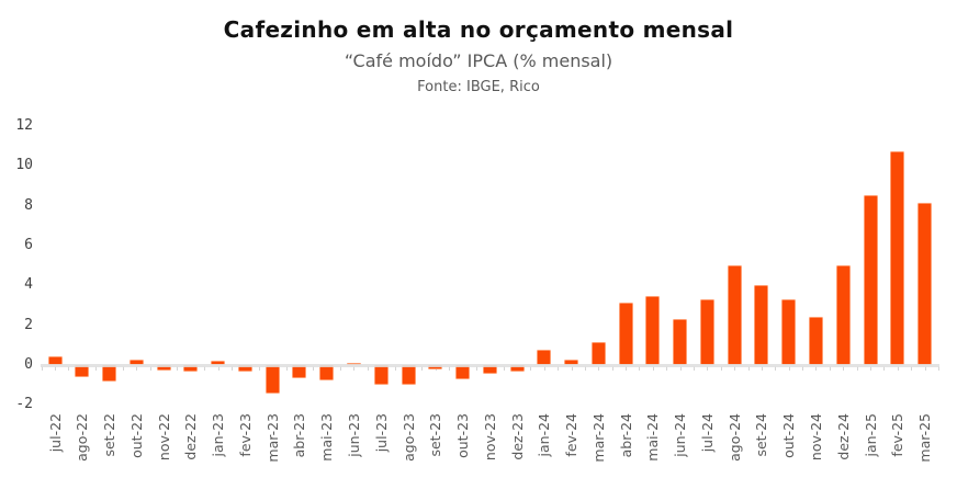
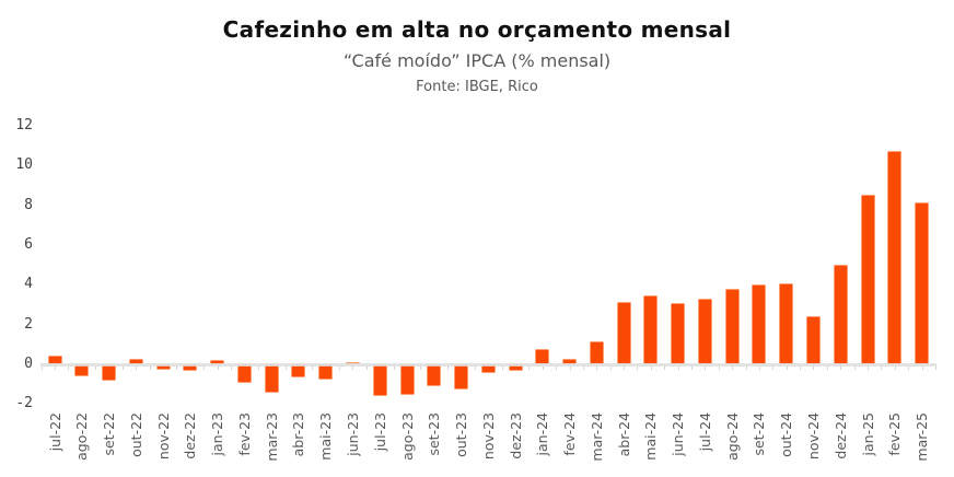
fev-23: -0.3 -> -0.9
jul-23: -1.0 -> -1.6
ago-23: -1.0 -> -1.6
set-23: -0.2 -> -1.1
out-23: -0.7 -> -1.2
jun-24: 2.3 -> 3.1
ago-24: 5.0 -> 3.8
out-24: 3.3 -> 4.0
